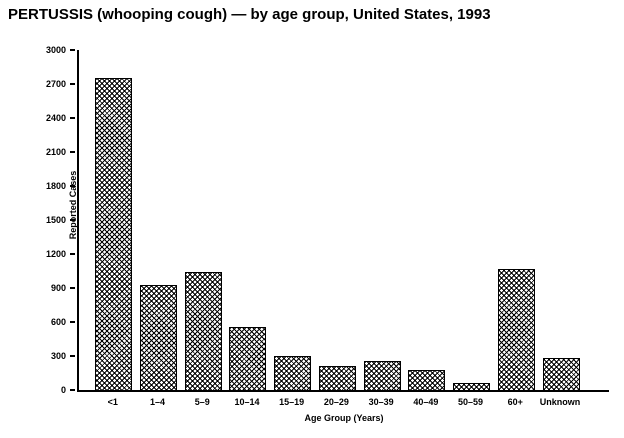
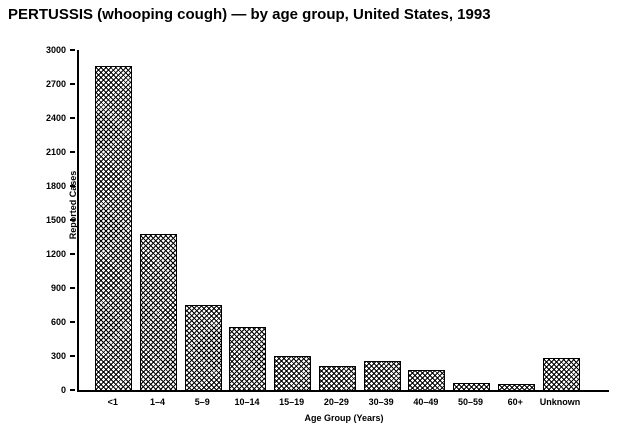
<1: 2740 -> 2850
1–4: 920 -> 1370
5–9: 1030 -> 740
60+: 1060 -> 40
